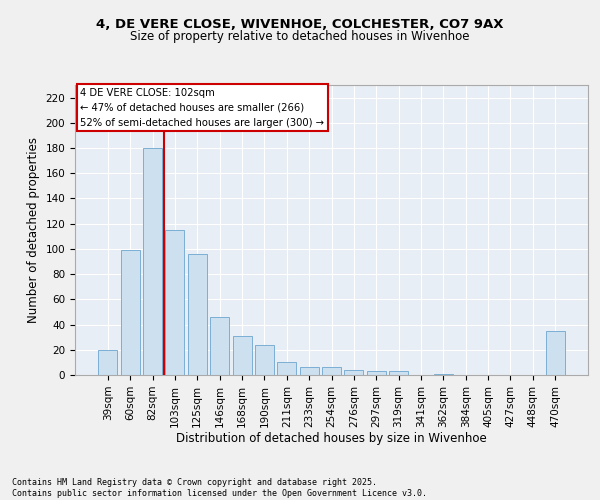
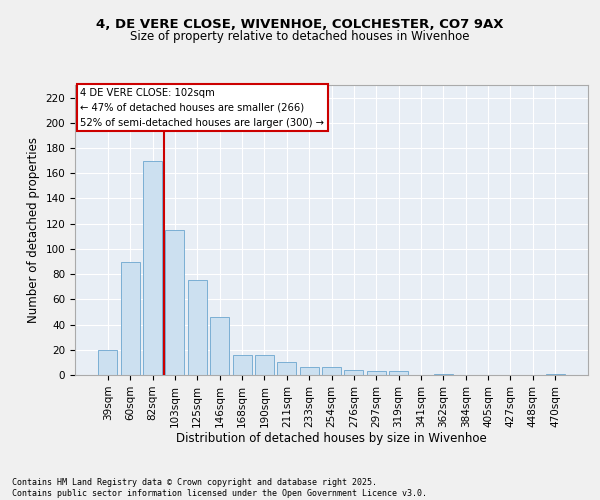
60sqm: 99 -> 90
82sqm: 180 -> 170
125sqm: 96 -> 75
168sqm: 31 -> 16
190sqm: 24 -> 16
470sqm: 35 -> 1
